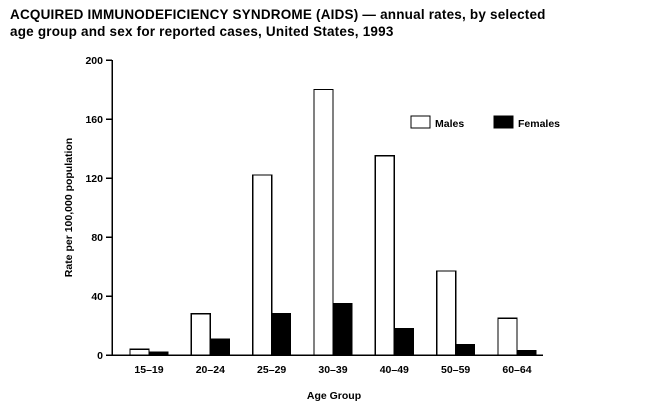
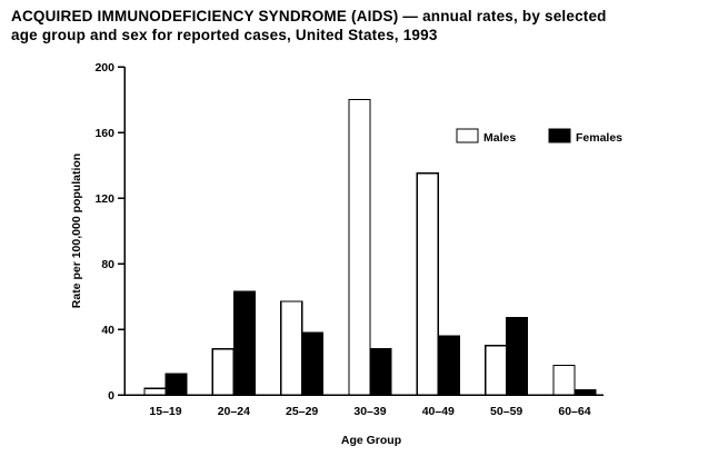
Females/15–19: 2 -> 13
Females/20–24: 11 -> 63
Males/25–29: 122 -> 57
Females/25–29: 28 -> 38
Females/30–39: 35 -> 28
Females/40–49: 18 -> 36
Males/50–59: 57 -> 30
Females/50–59: 7 -> 47
Males/60–64: 25 -> 18
